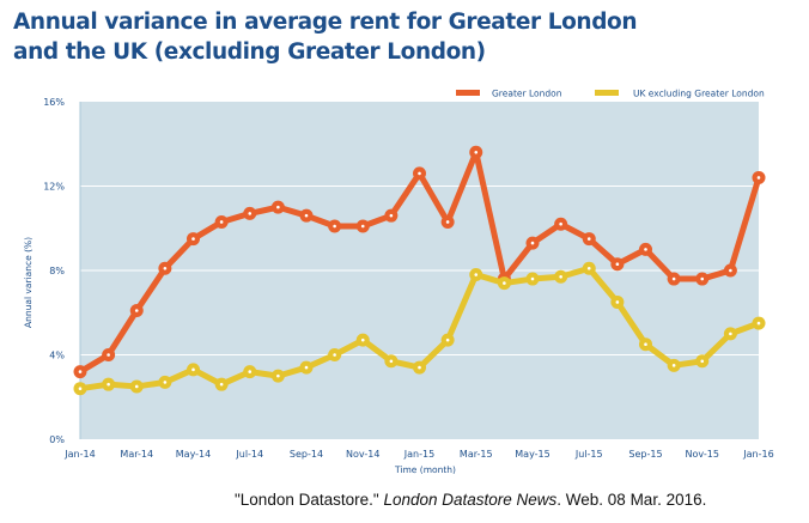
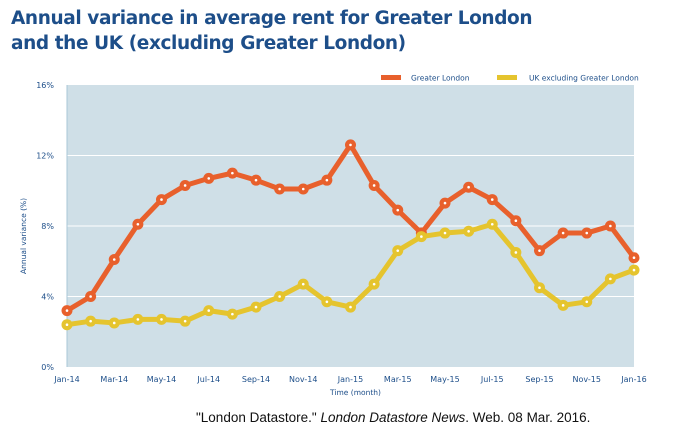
UK excluding Greater London/May-14: 3.3% -> 2.7%
Greater London/Mar-15: 13.6% -> 8.9%
UK excluding Greater London/Mar-15: 7.8% -> 6.6%
Greater London/Sep-15: 9.0% -> 6.6%
Greater London/Jan-16: 12.4% -> 6.2%
